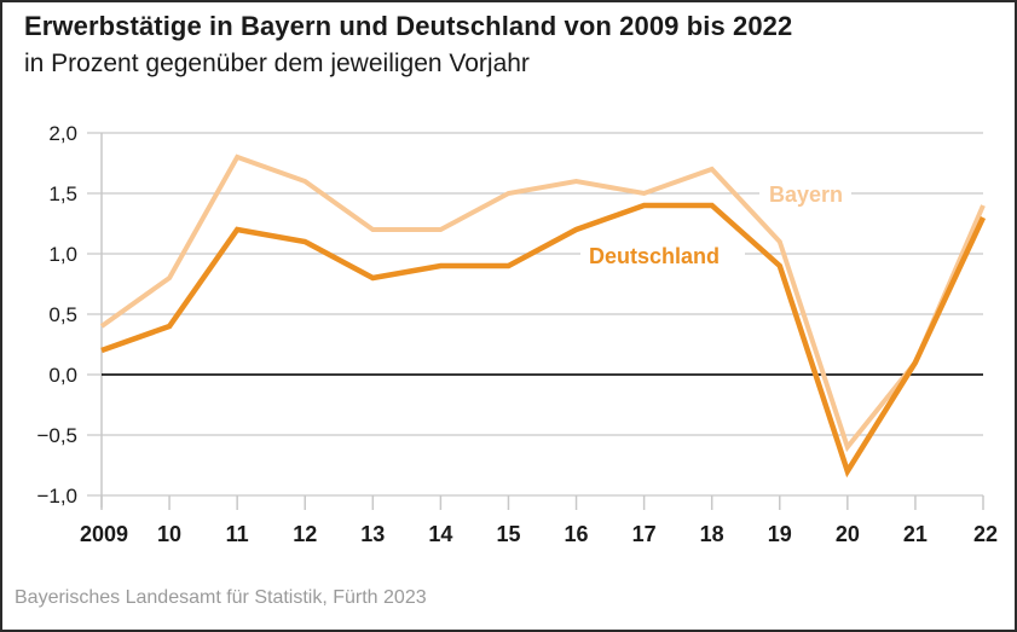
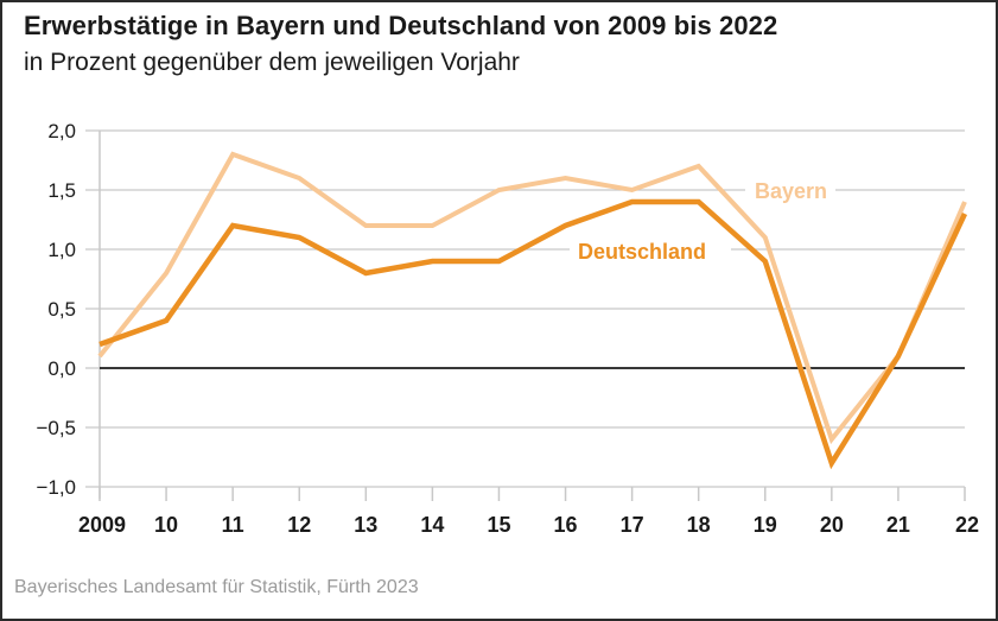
Bayern/2009: 0,4 -> 0,1
